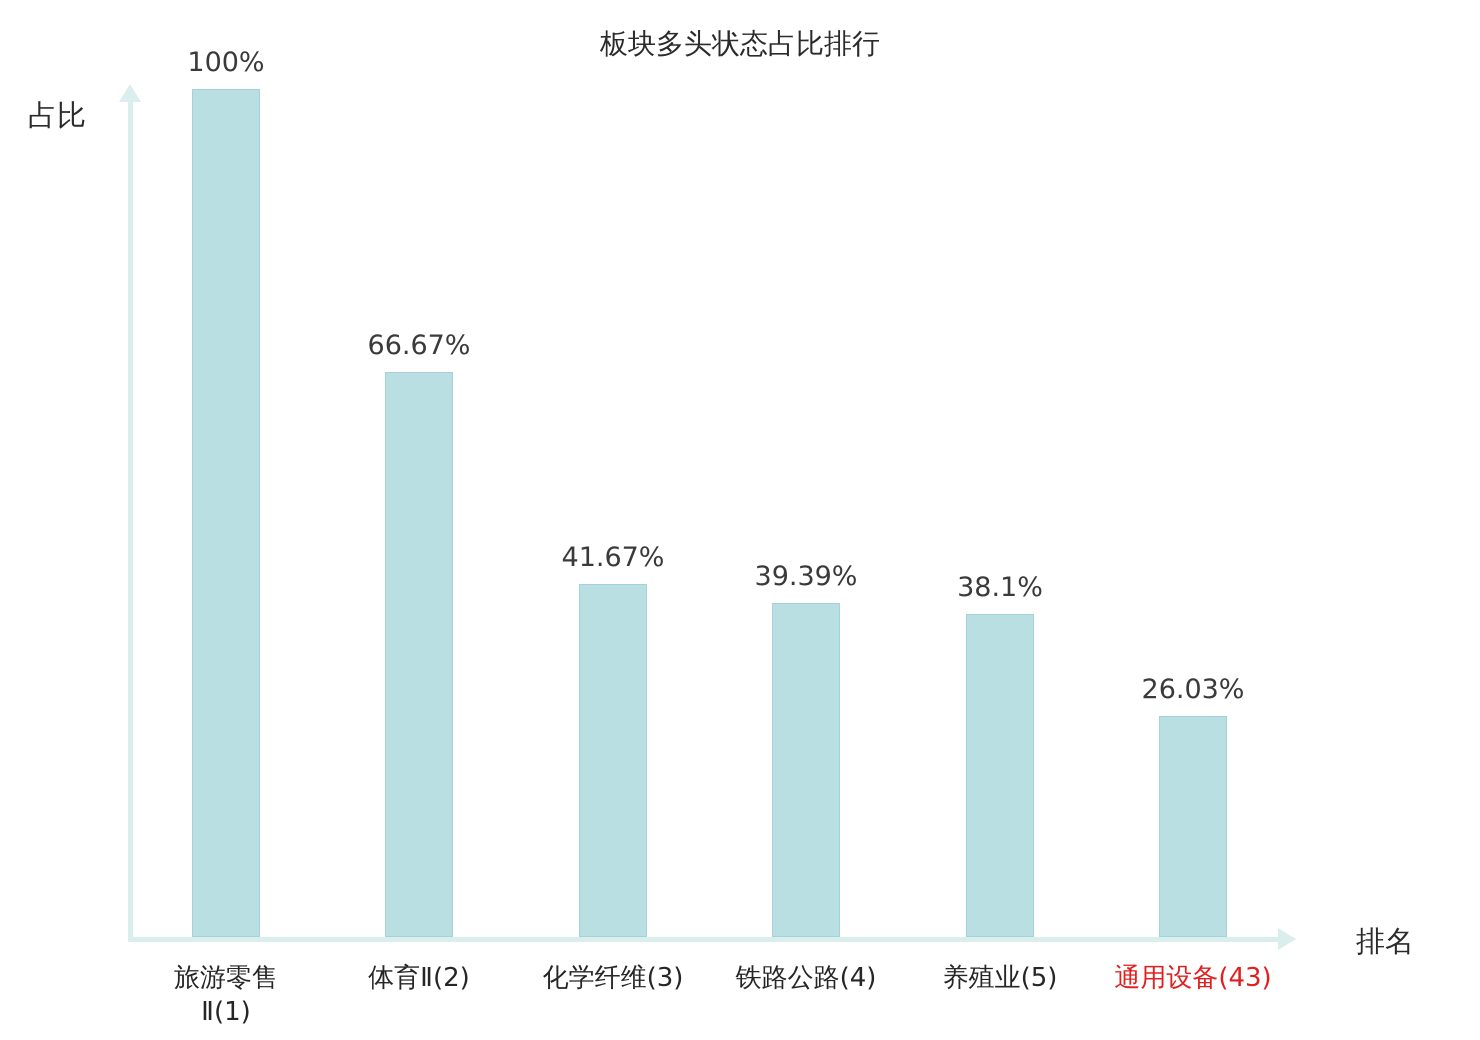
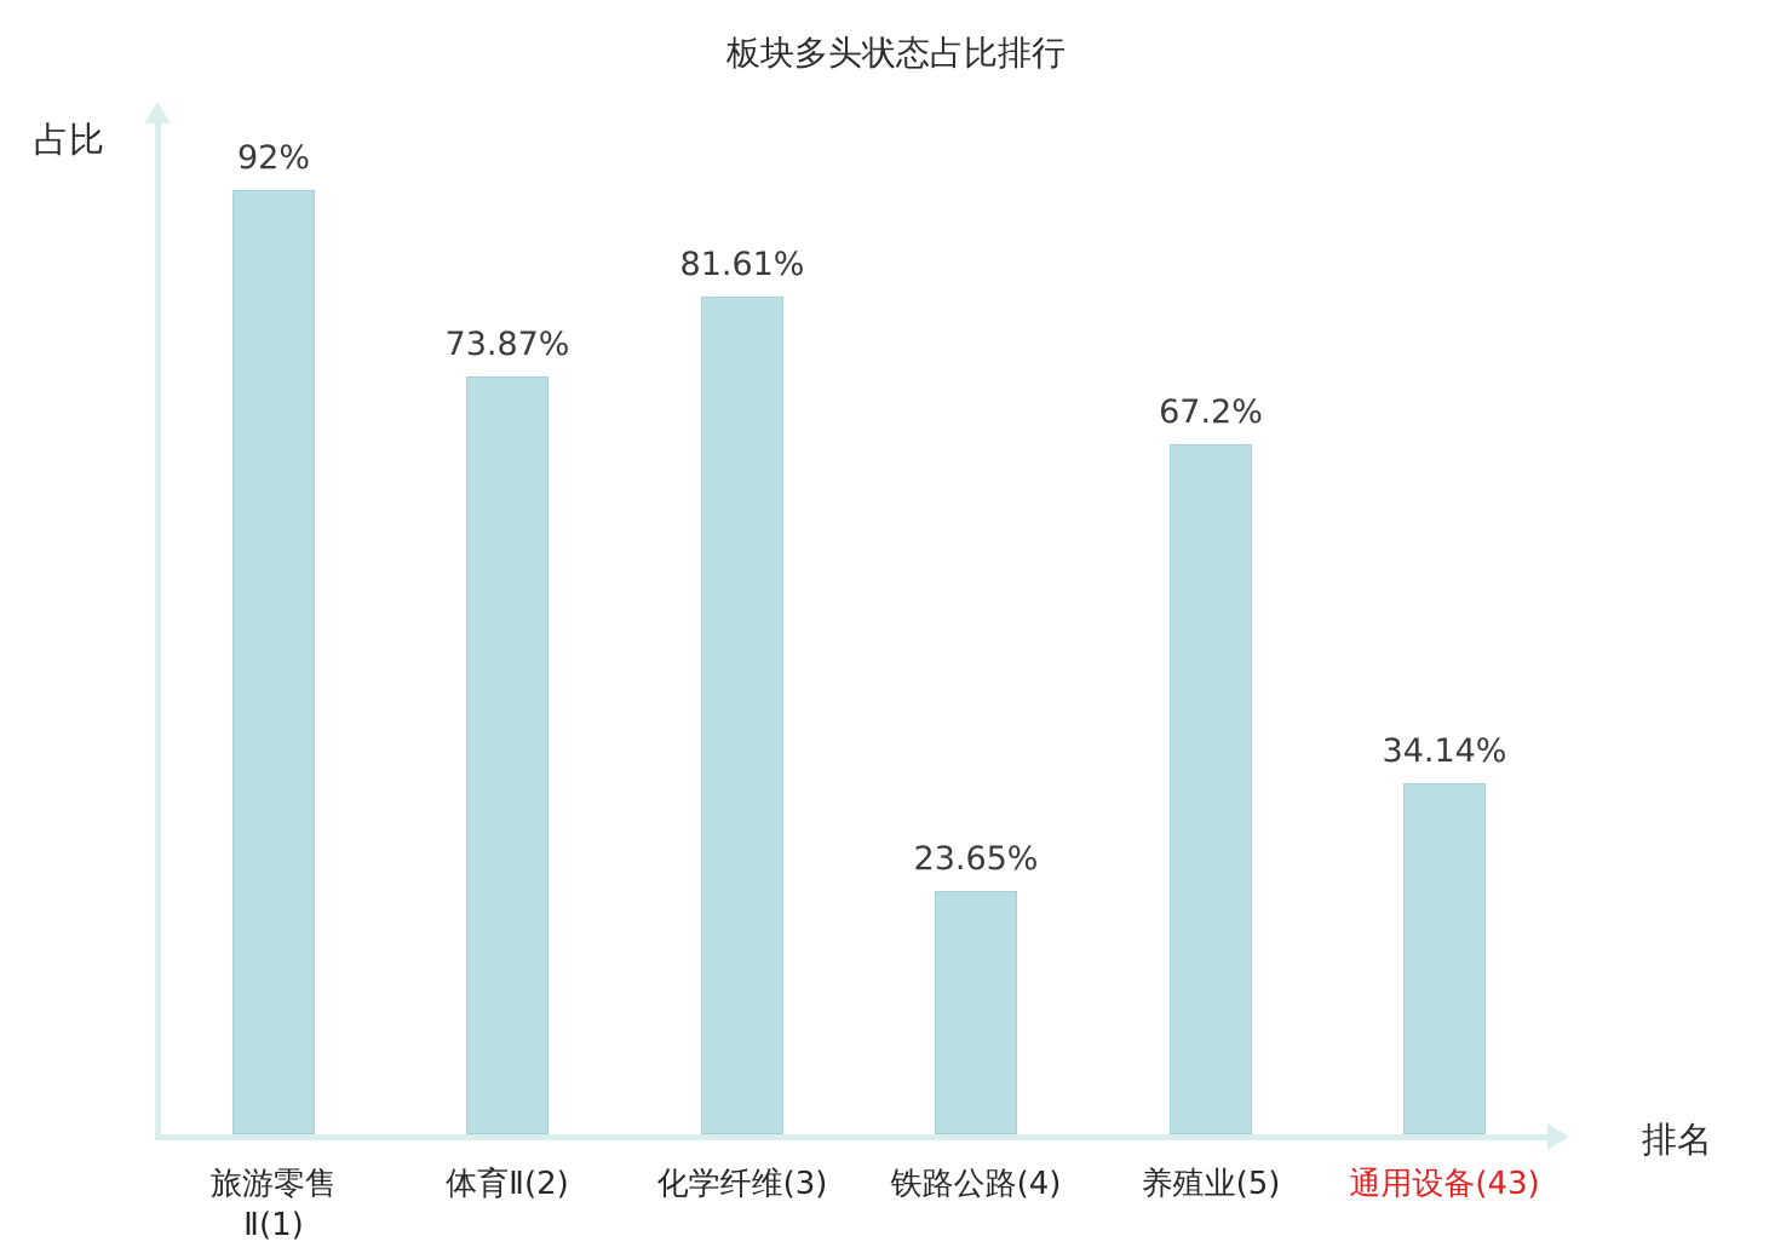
旅游零售 Ⅱ(1): 100% -> 92%
体育Ⅱ(2): 66.67% -> 73.87%
化学纤维(3): 41.67% -> 81.61%
铁路公路(4): 39.39% -> 23.65%
养殖业(5): 38.1% -> 67.2%
通用设备(43): 26.03% -> 34.14%
